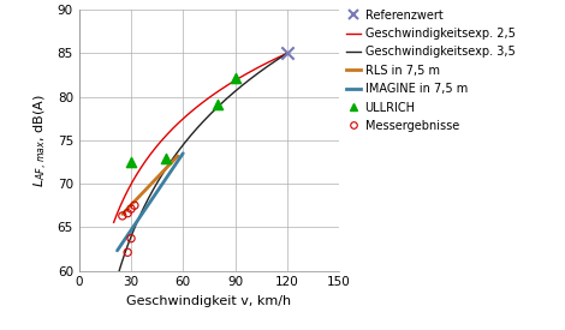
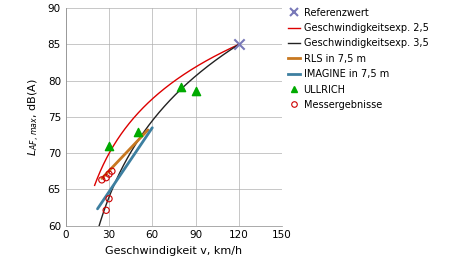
ULLRICH/30: 72.5 -> 71.0
ULLRICH/90: 82.2 -> 78.6
